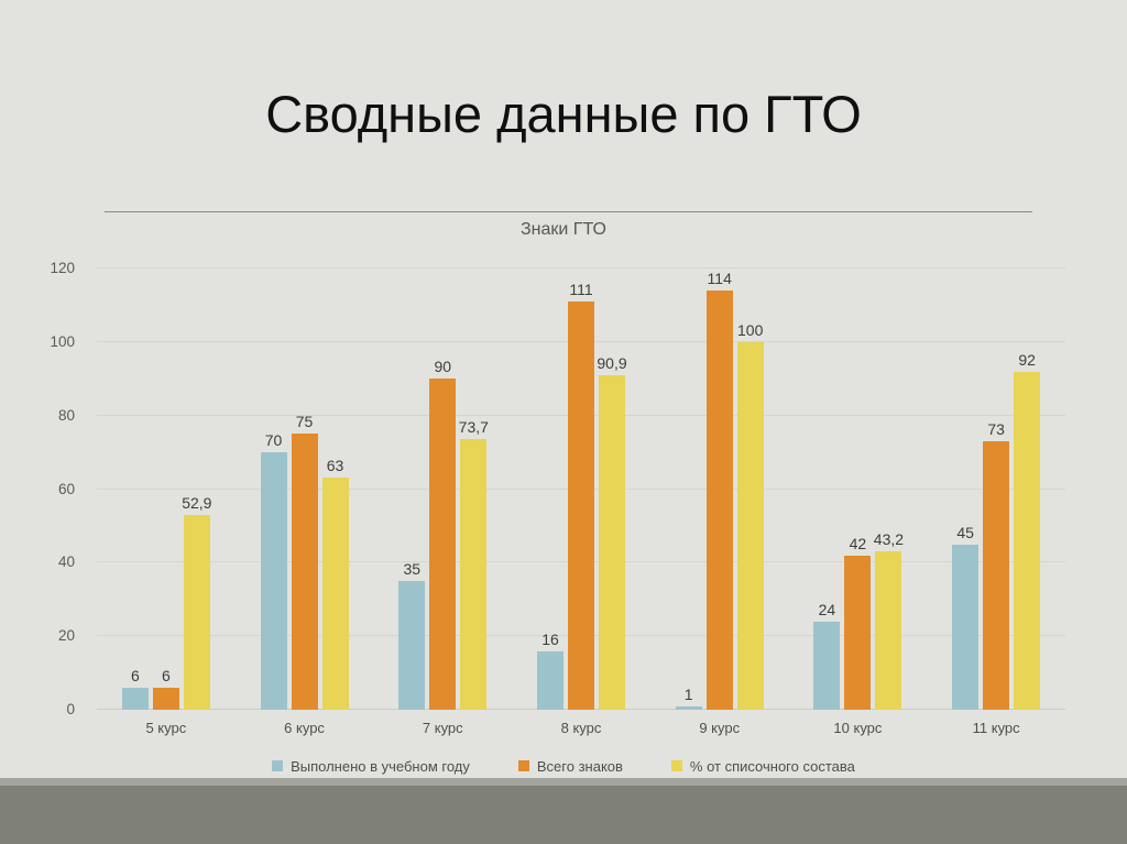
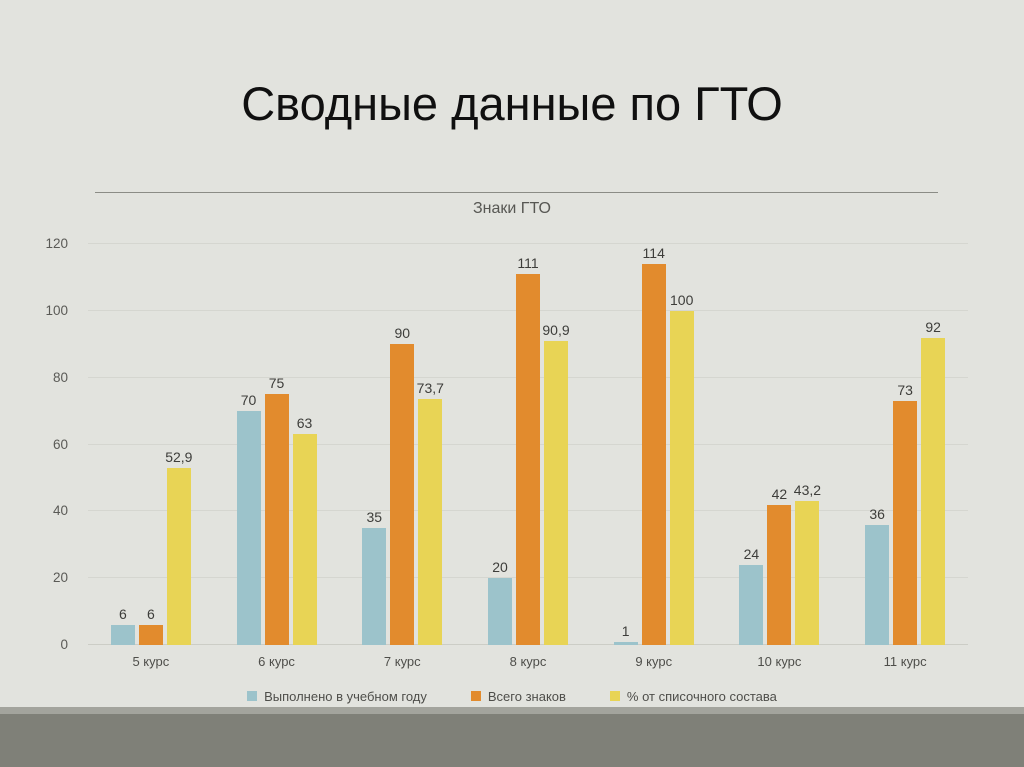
Выполнено в учебном году/8 курс: 16 -> 20
Выполнено в учебном году/11 курс: 45 -> 36
